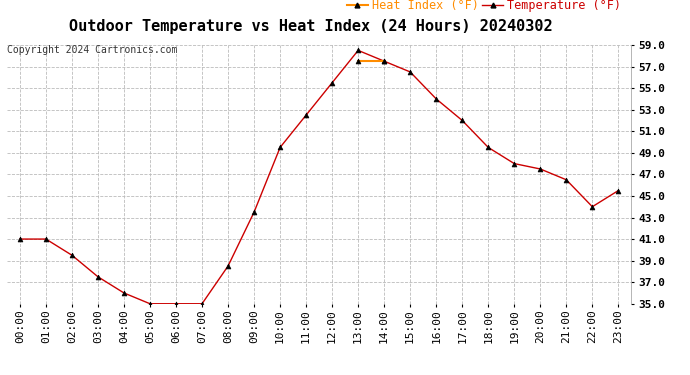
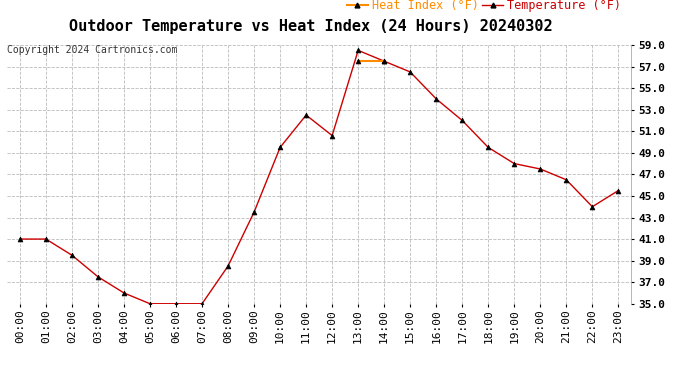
12:00: 55.5 -> 50.6
